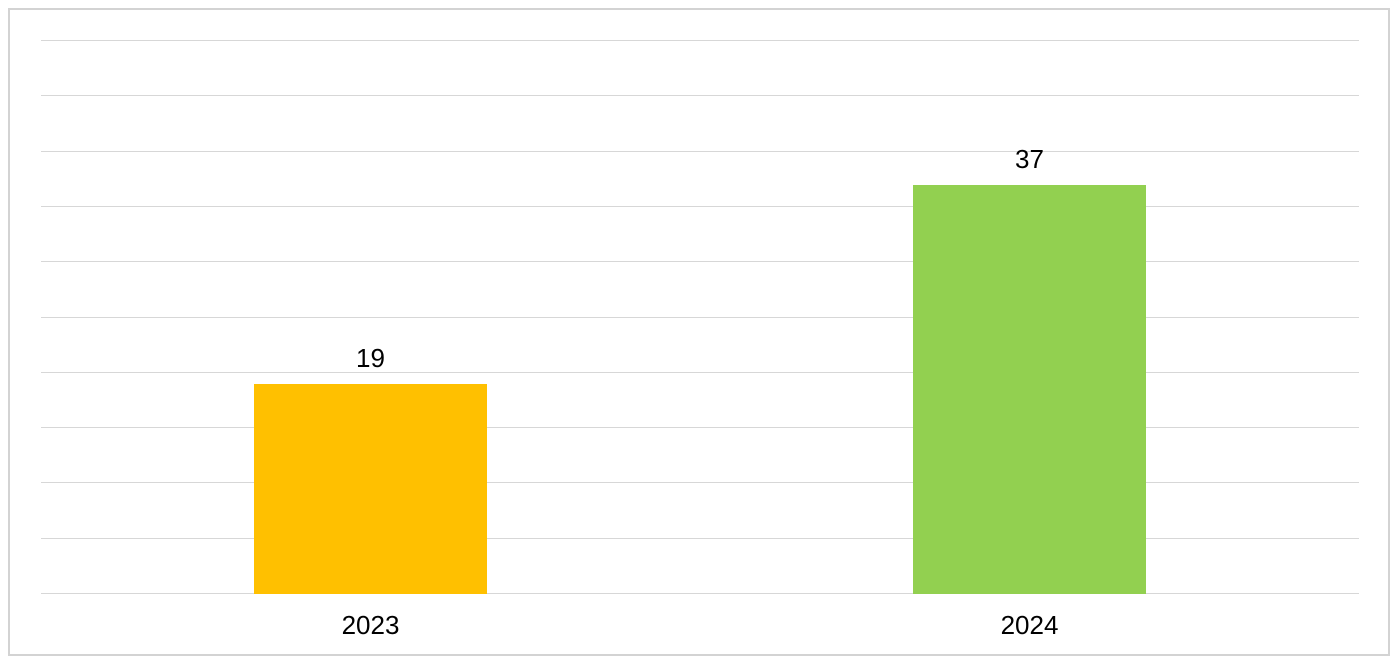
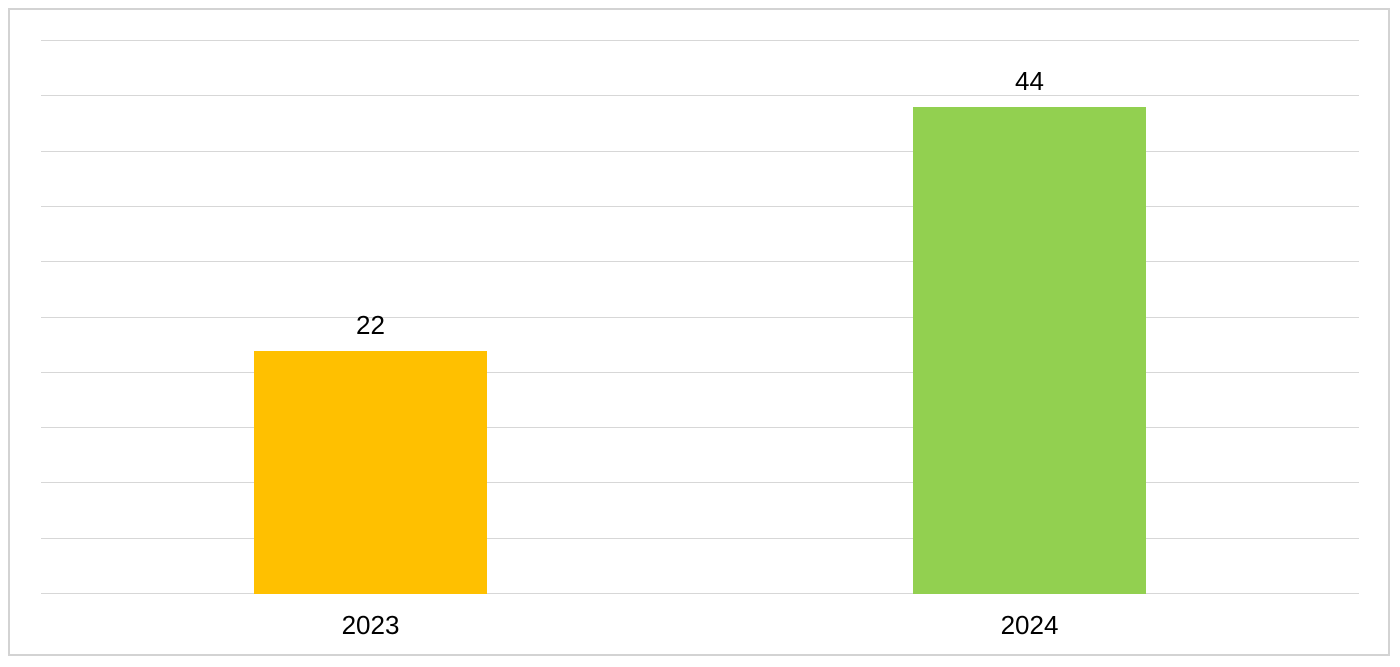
2023: 19 -> 22
2024: 37 -> 44
